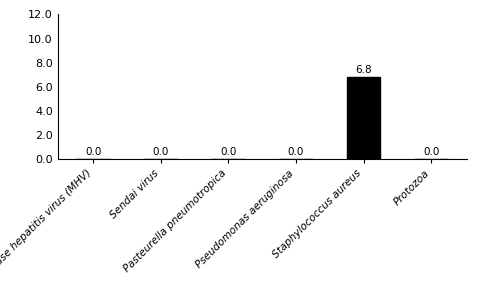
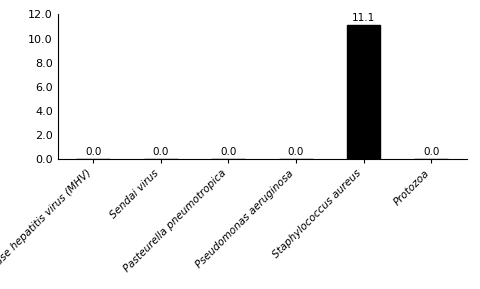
Staphylococcus aureus: 6.8 -> 11.1
